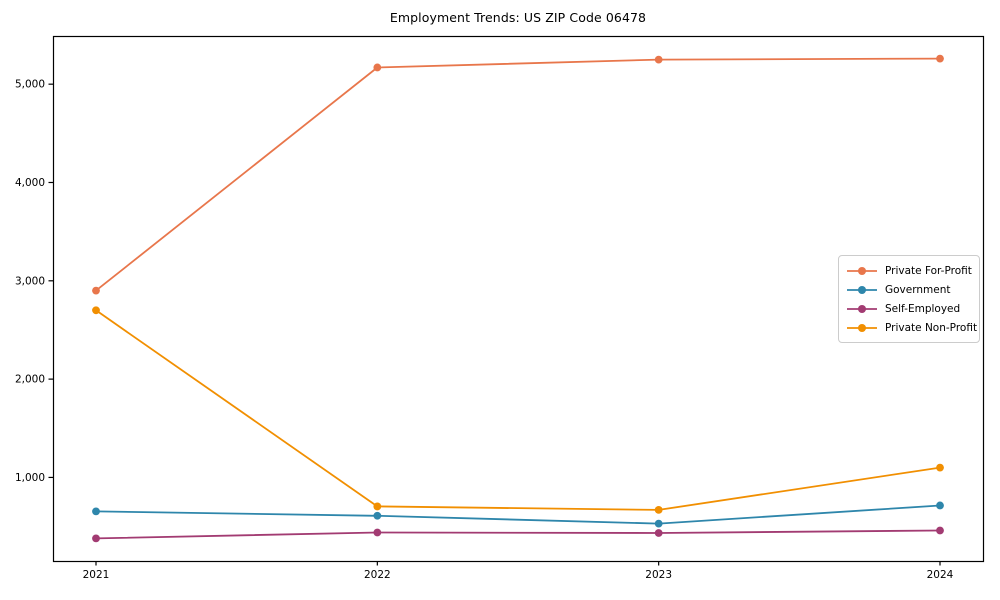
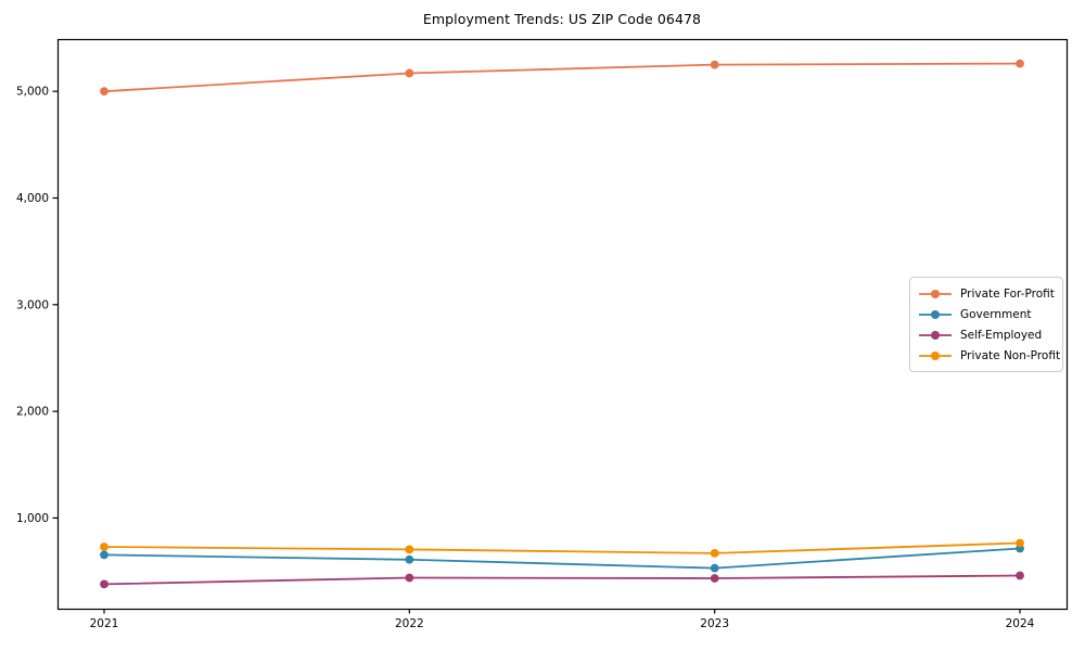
Private For-Profit/2021: 2900 -> 5000
Private Non-Profit/2021: 2700 -> 700
Private Non-Profit/2024: 1100 -> 800
